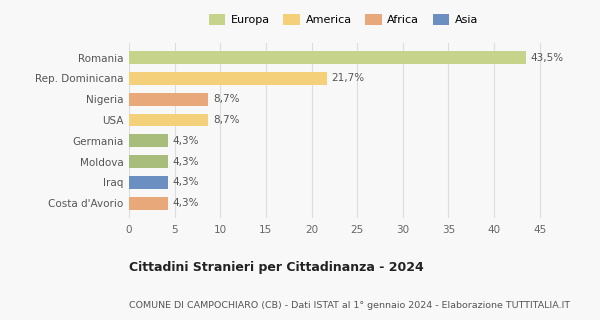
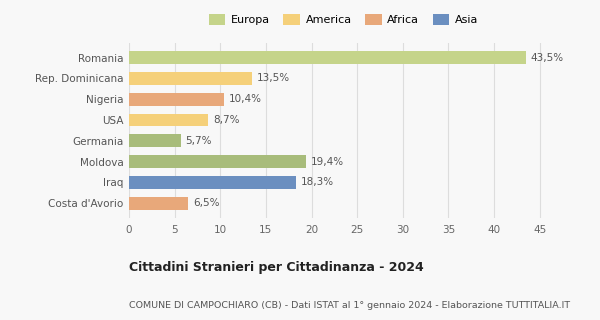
Rep. Dominicana: 21,7% -> 13,5%
Nigeria: 8,7% -> 10,4%
Germania: 4,3% -> 5,7%
Moldova: 4,3% -> 19,4%
Iraq: 4,3% -> 18,3%
Costa d'Avorio: 4,3% -> 6,5%
